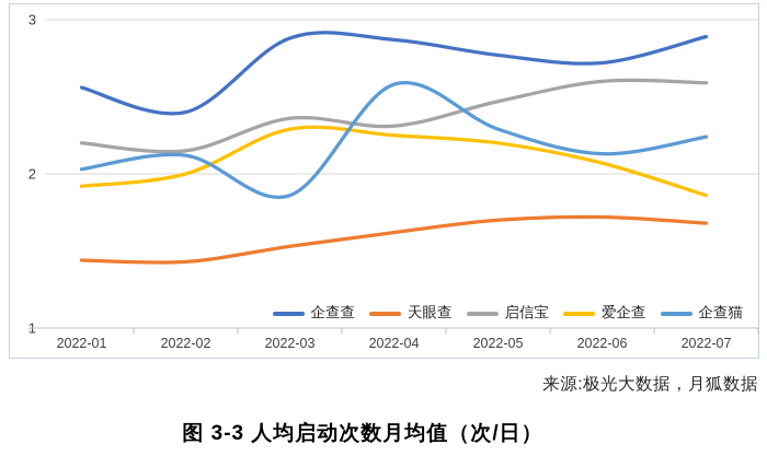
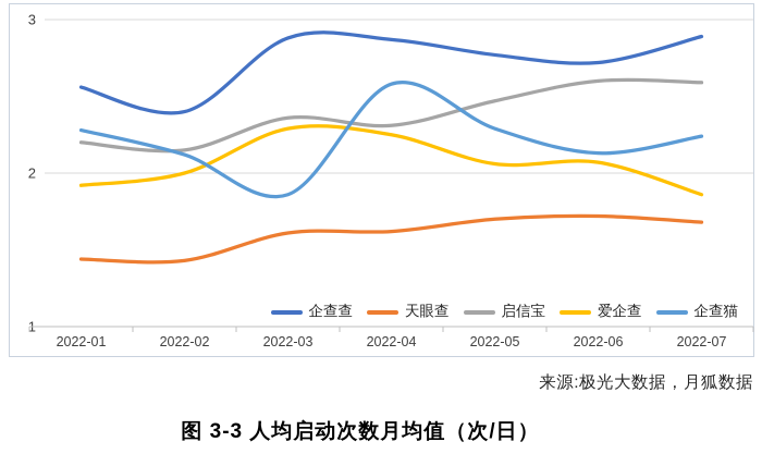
企查猫/2022-01: 2.03 -> 2.28
天眼查/2022-03: 1.53 -> 1.61
爱企查/2022-05: 2.20 -> 2.06
